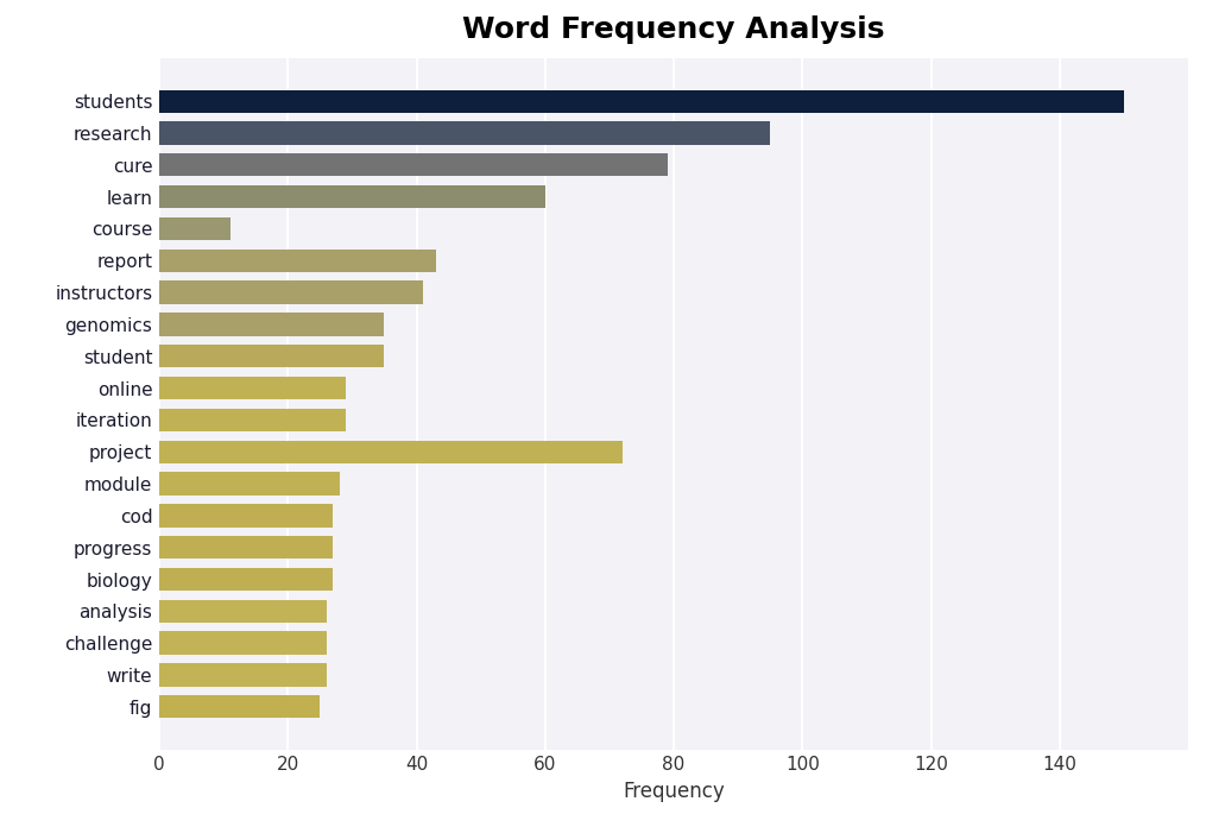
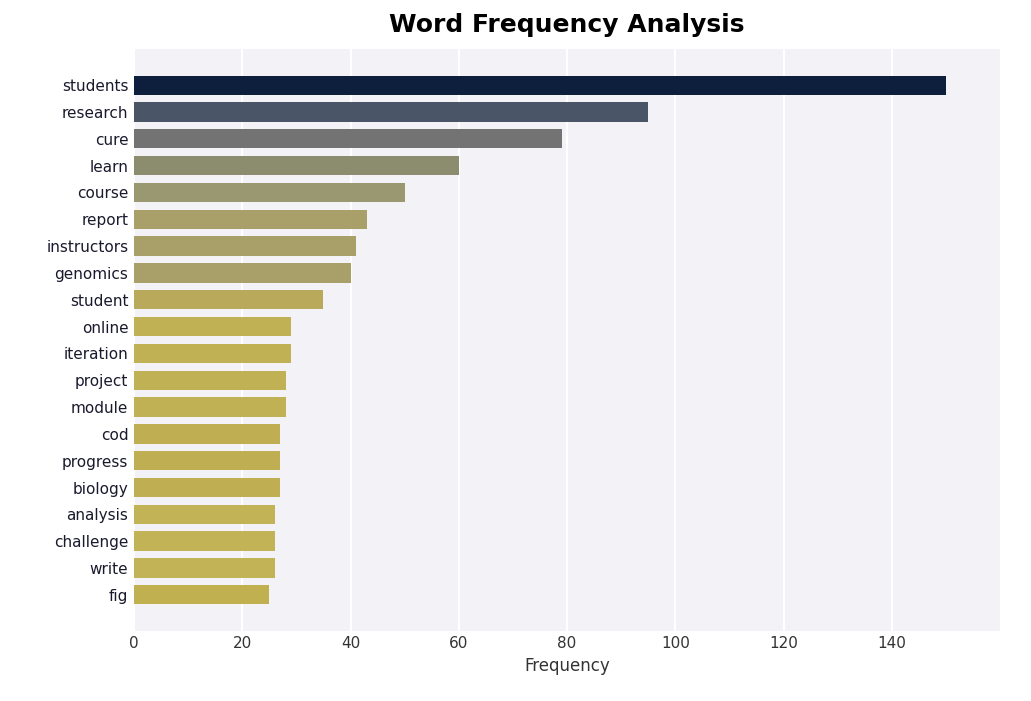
course: 11 -> 50
genomics: 35 -> 40
project: 72 -> 28
